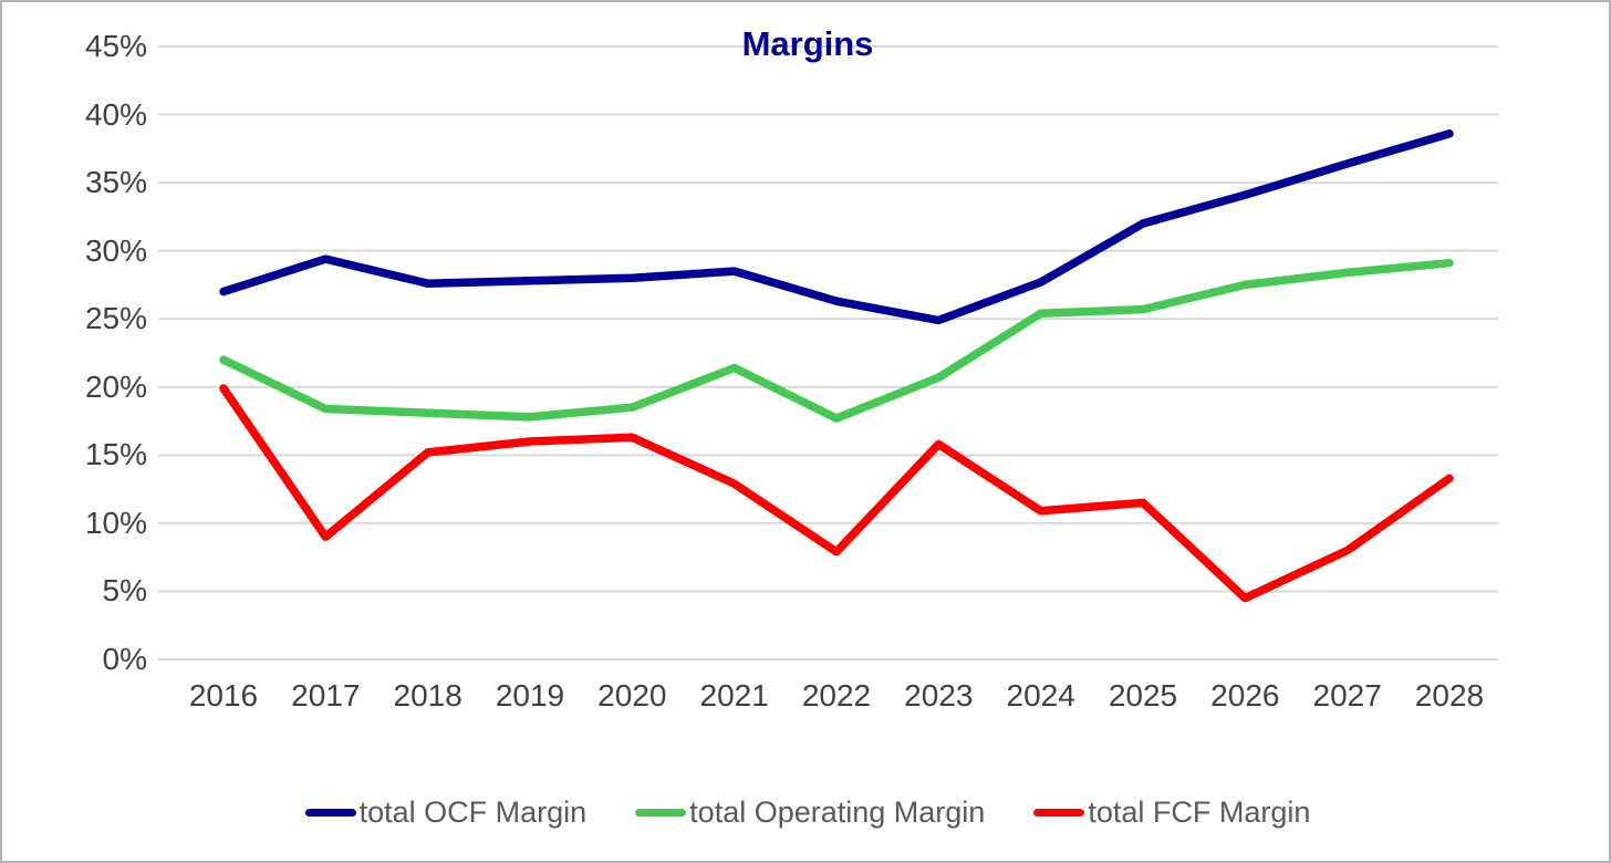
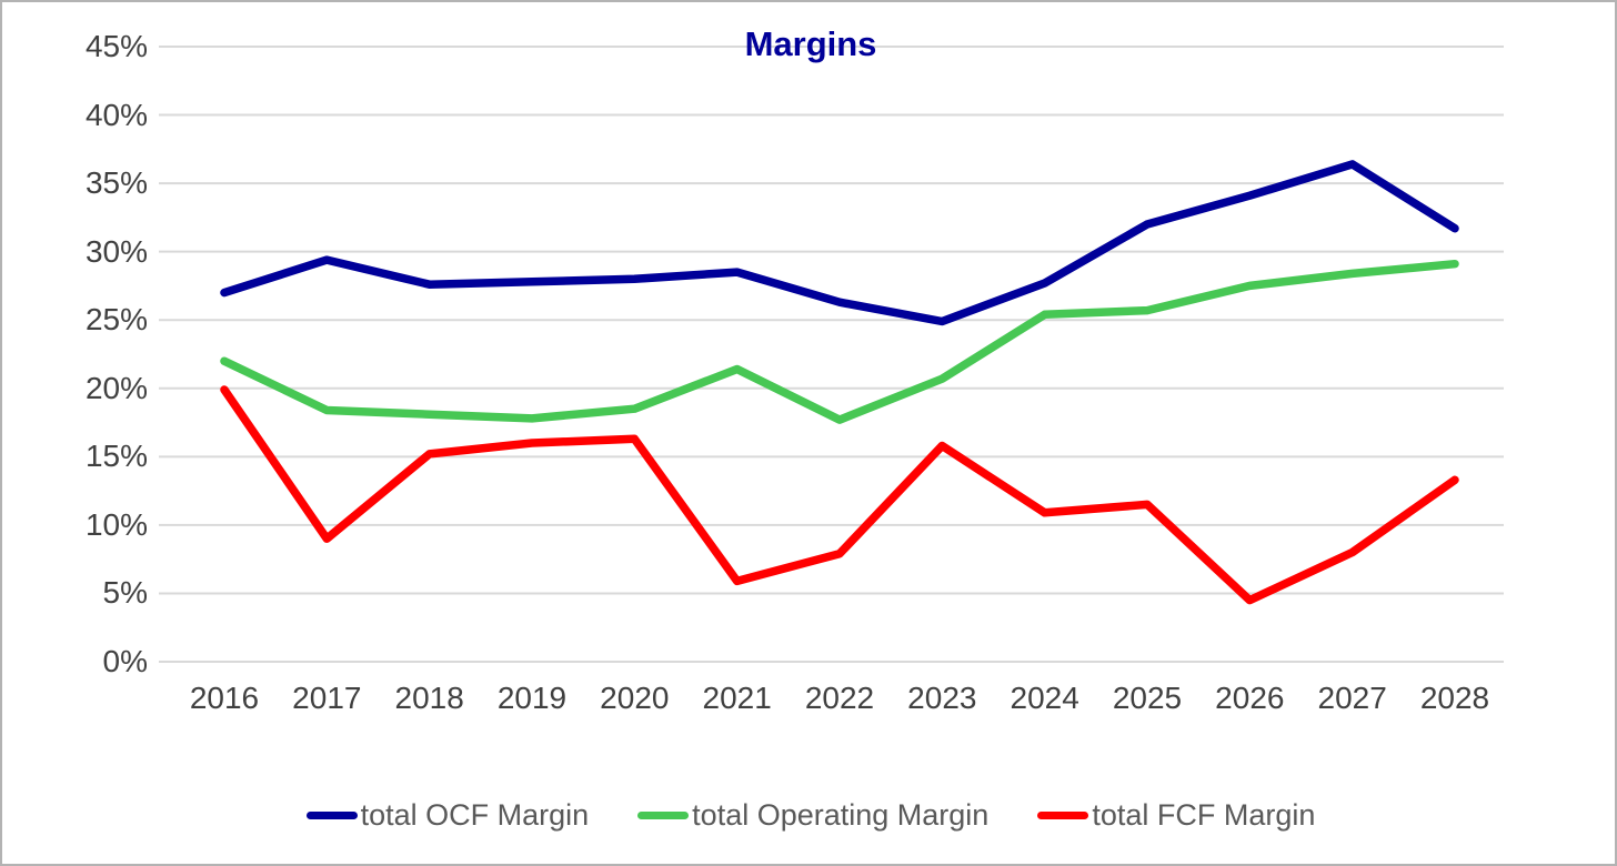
total FCF Margin/2021: 12.9% -> 5.9%
total OCF Margin/2028: 38.6% -> 31.7%
